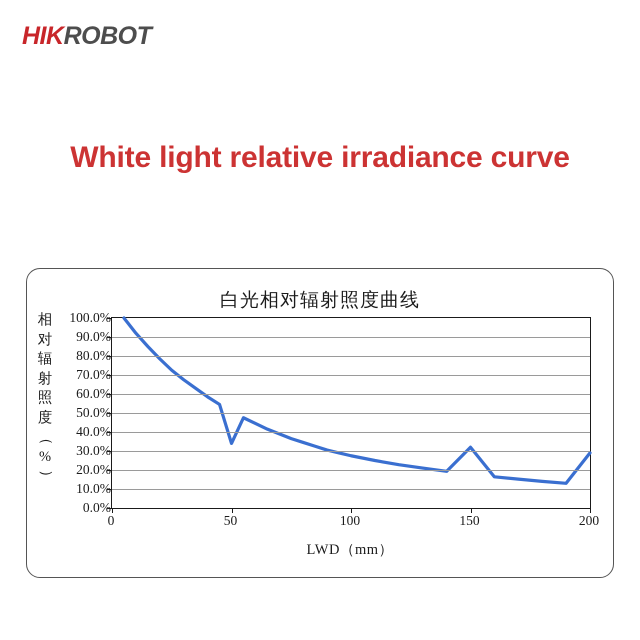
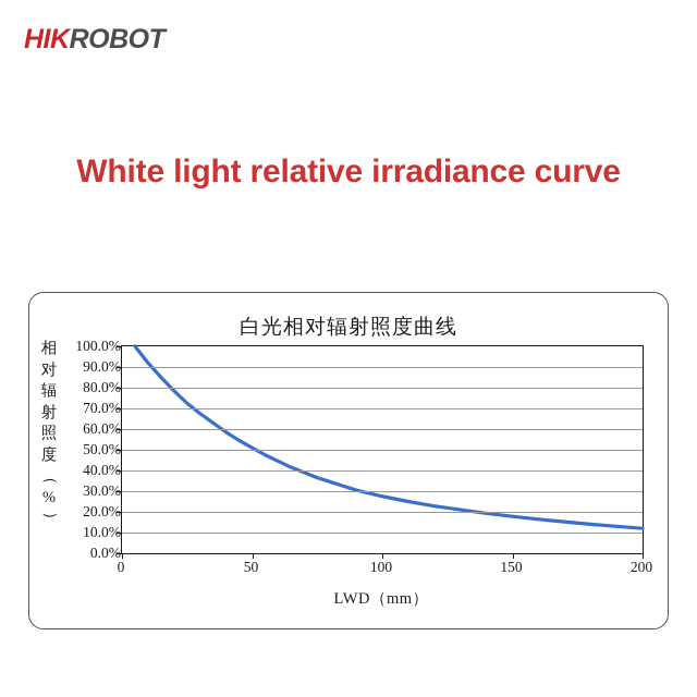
50: 34% -> 51%
150: 32% -> 18%
200: 29% -> 12%
